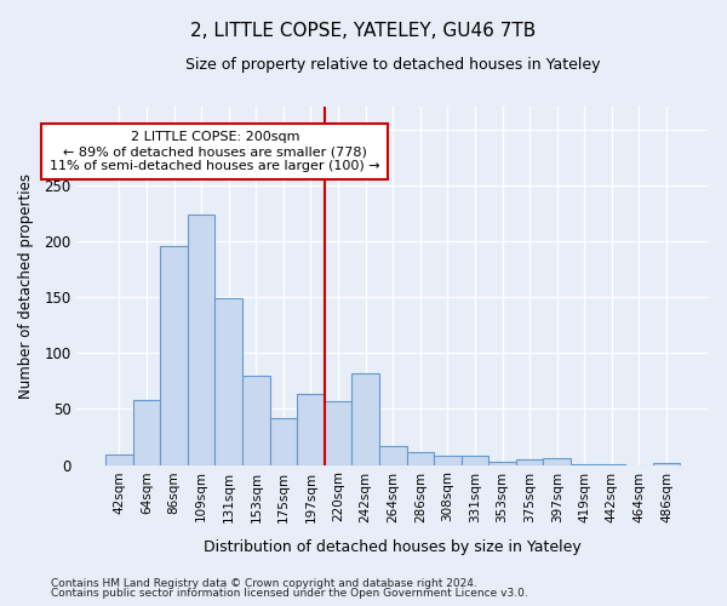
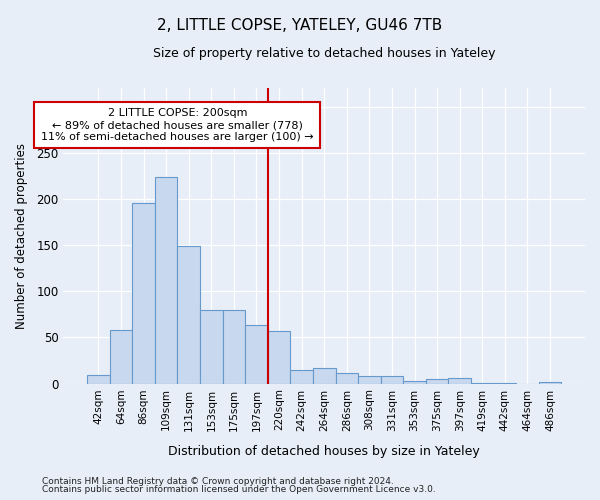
175sqm: 42 -> 80
242sqm: 82 -> 15
